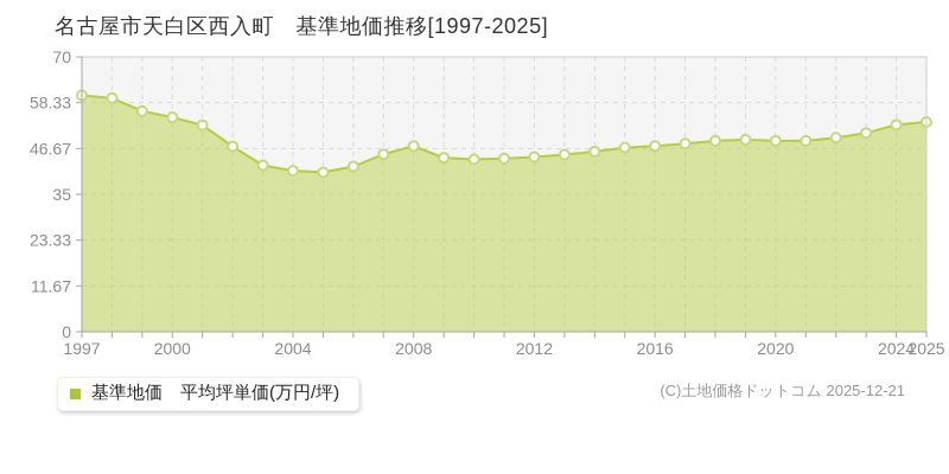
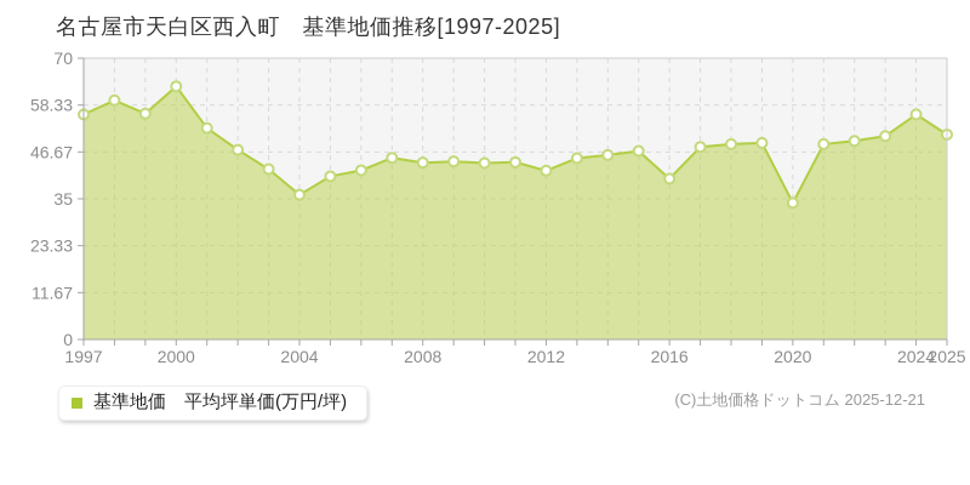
1997: 60 -> 56
2000: 55 -> 63
2004: 41 -> 36
2008: 47 -> 44
2012: 44 -> 42
2016: 47 -> 40
2020: 49 -> 34
2024: 53 -> 56
2025: 53 -> 51
